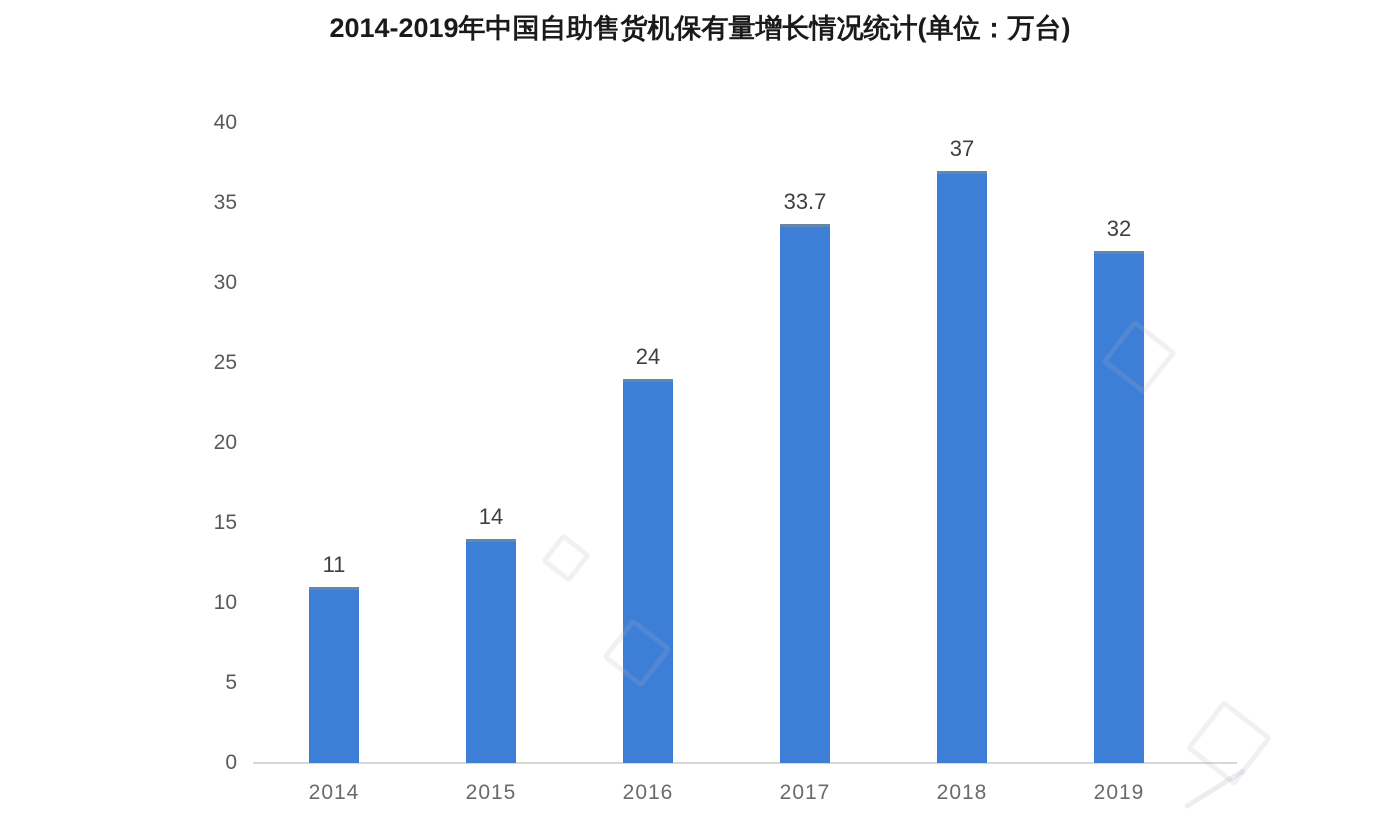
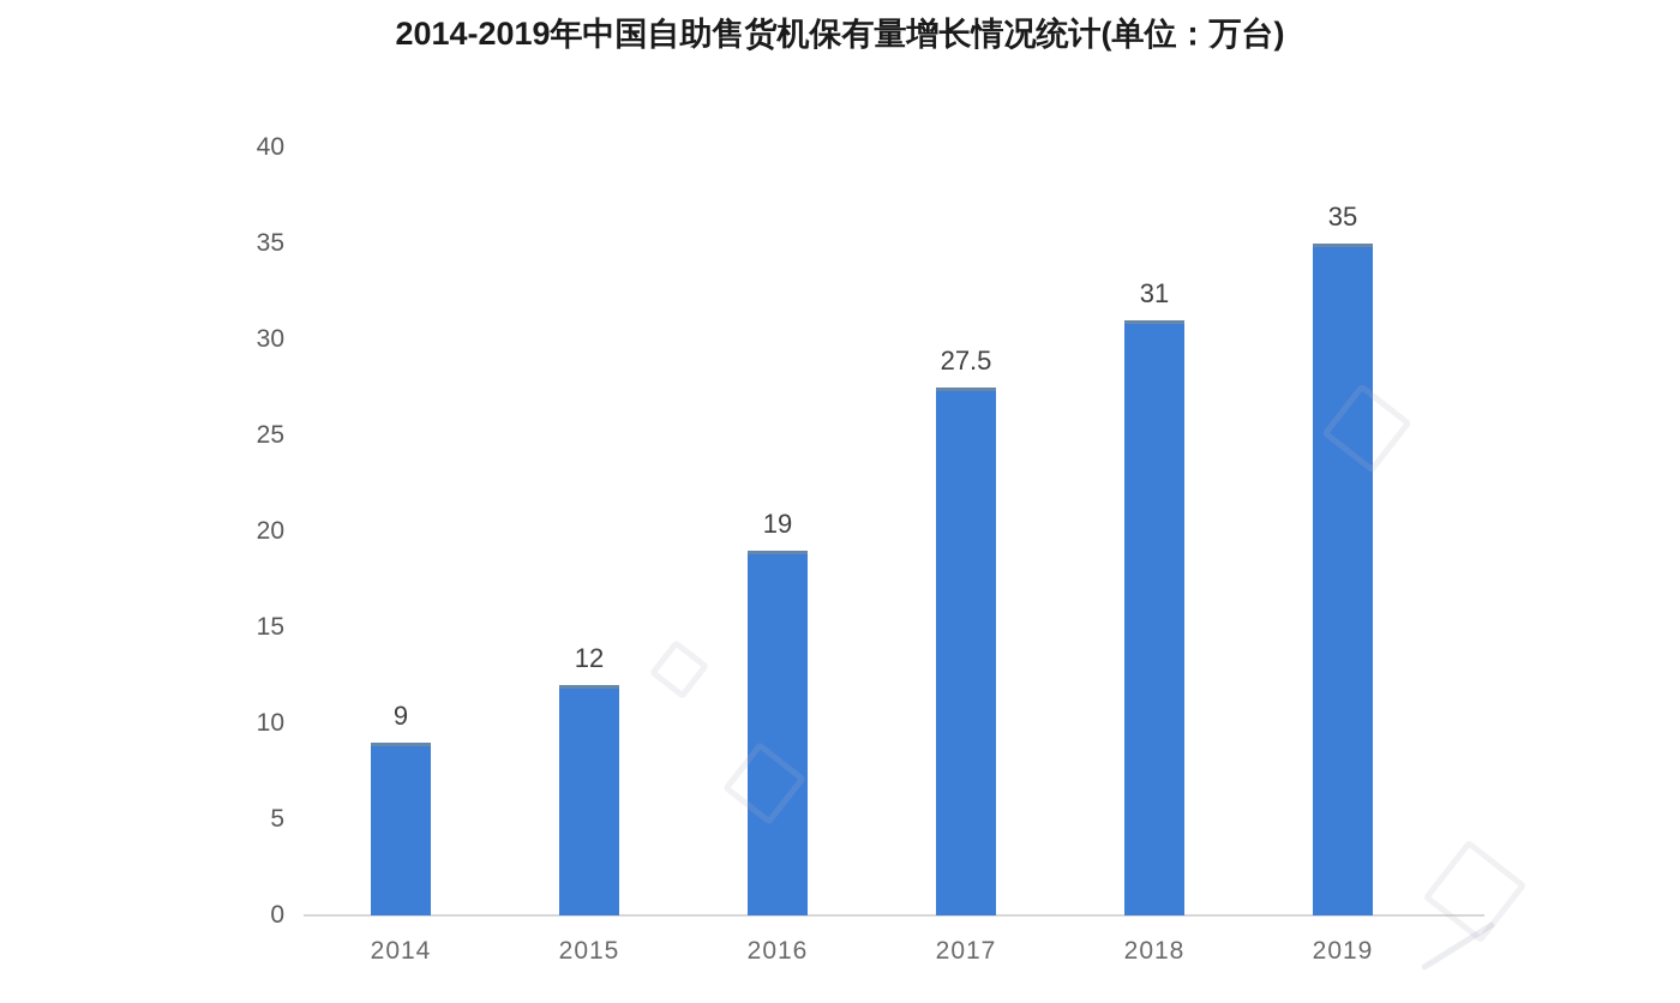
2014: 11 -> 9
2015: 14 -> 12
2016: 24 -> 19
2017: 33.7 -> 27.5
2018: 37 -> 31
2019: 32 -> 35
